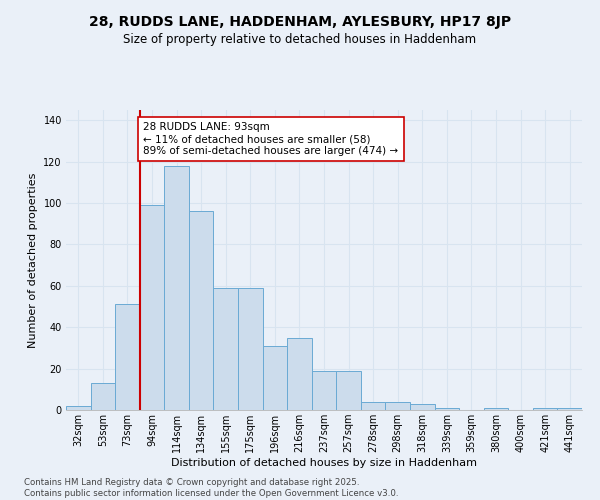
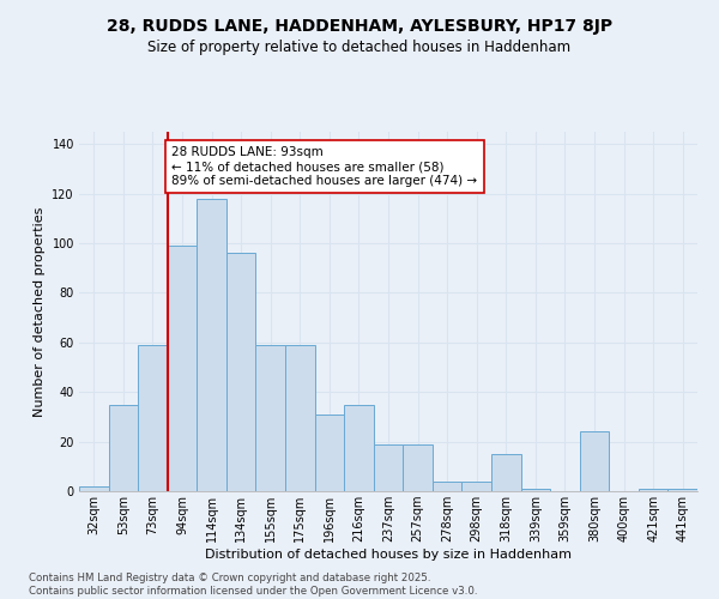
53sqm: 13 -> 35
73sqm: 51 -> 59
318sqm: 3 -> 15
380sqm: 1 -> 24
